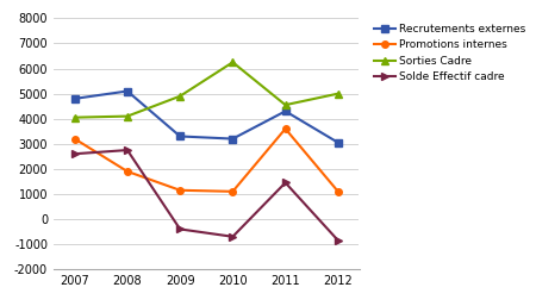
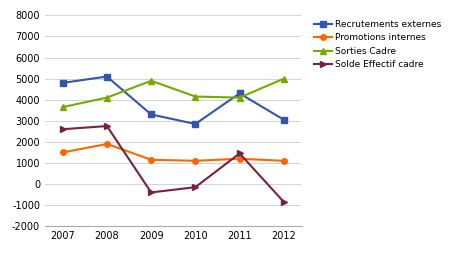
Promotions internes/2007: 3200 -> 1500
Sorties Cadre/2007: 4050 -> 3650
Recrutements externes/2010: 3200 -> 2850
Sorties Cadre/2010: 6250 -> 4150
Solde Effectif cadre/2010: -700 -> -150
Promotions internes/2011: 3600 -> 1200
Sorties Cadre/2011: 4550 -> 4100
